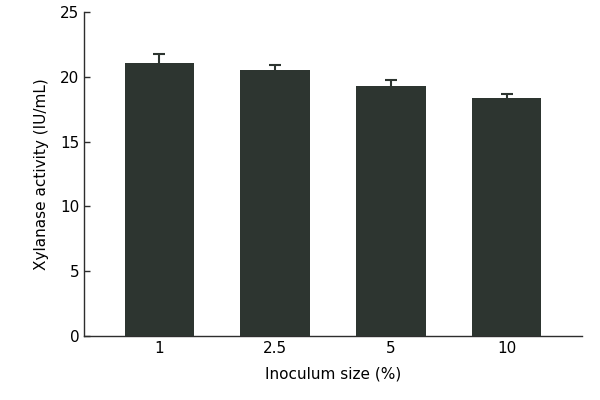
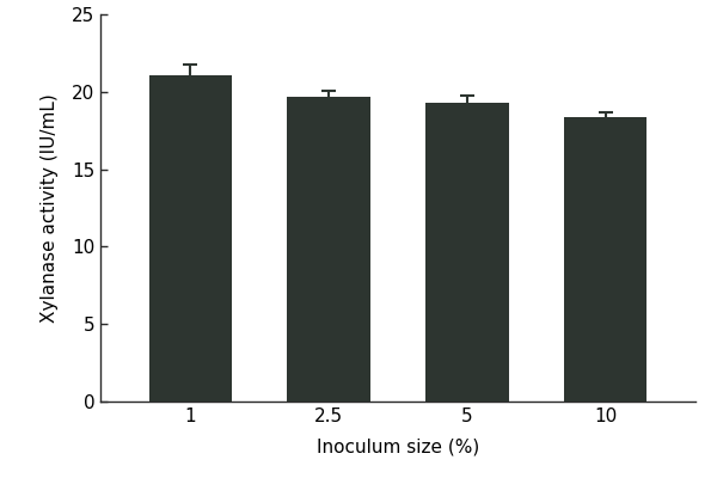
2.5: 20.5 -> 19.7
